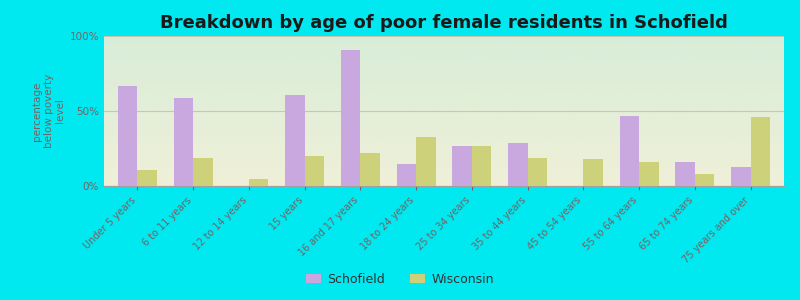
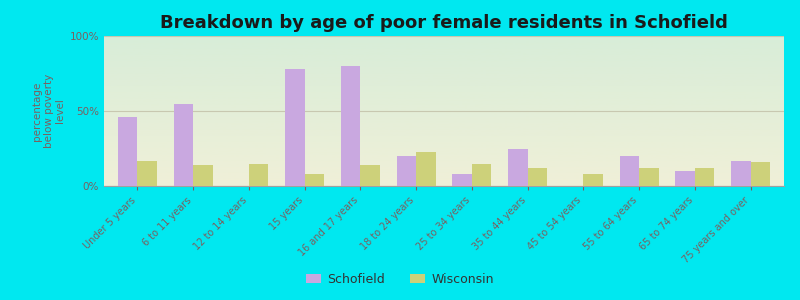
Schofield/Under 5 years: 67% -> 46%
Wisconsin/Under 5 years: 11% -> 17%
Schofield/6 to 11 years: 59% -> 55%
Wisconsin/6 to 11 years: 19% -> 14%
Wisconsin/12 to 14 years: 5% -> 15%
Schofield/15 years: 61% -> 78%
Wisconsin/15 years: 20% -> 8%
Schofield/16 and 17 years: 91% -> 80%
Wisconsin/16 and 17 years: 22% -> 14%
Schofield/18 to 24 years: 15% -> 20%
Wisconsin/18 to 24 years: 33% -> 23%
Schofield/25 to 34 years: 27% -> 8%
Wisconsin/25 to 34 years: 27% -> 15%
Schofield/35 to 44 years: 29% -> 25%
Wisconsin/35 to 44 years: 19% -> 12%
Wisconsin/45 to 54 years: 18% -> 8%
Schofield/55 to 64 years: 47% -> 20%
Wisconsin/55 to 64 years: 16% -> 12%
Schofield/65 to 74 years: 16% -> 10%
Wisconsin/65 to 74 years: 8% -> 12%
Schofield/75 years and over: 13% -> 17%
Wisconsin/75 years and over: 46% -> 16%
